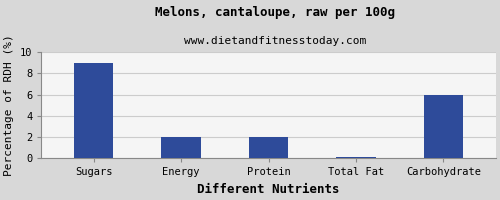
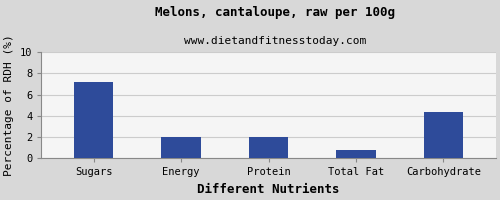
Sugars: 9.0 -> 7.2
Total Fat: 0.1 -> 0.8
Carbohydrate: 6.0 -> 4.4
